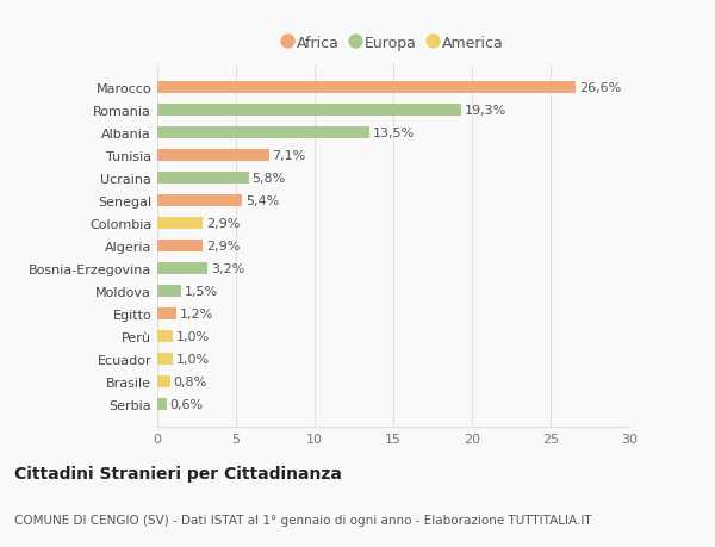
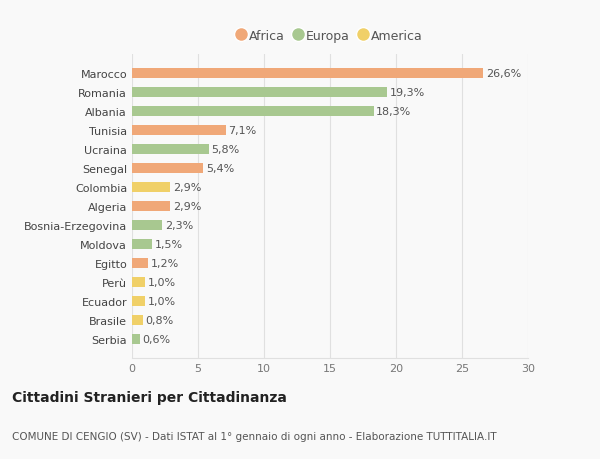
Albania: 13,5% -> 18,3%
Bosnia-Erzegovina: 3,2% -> 2,3%
